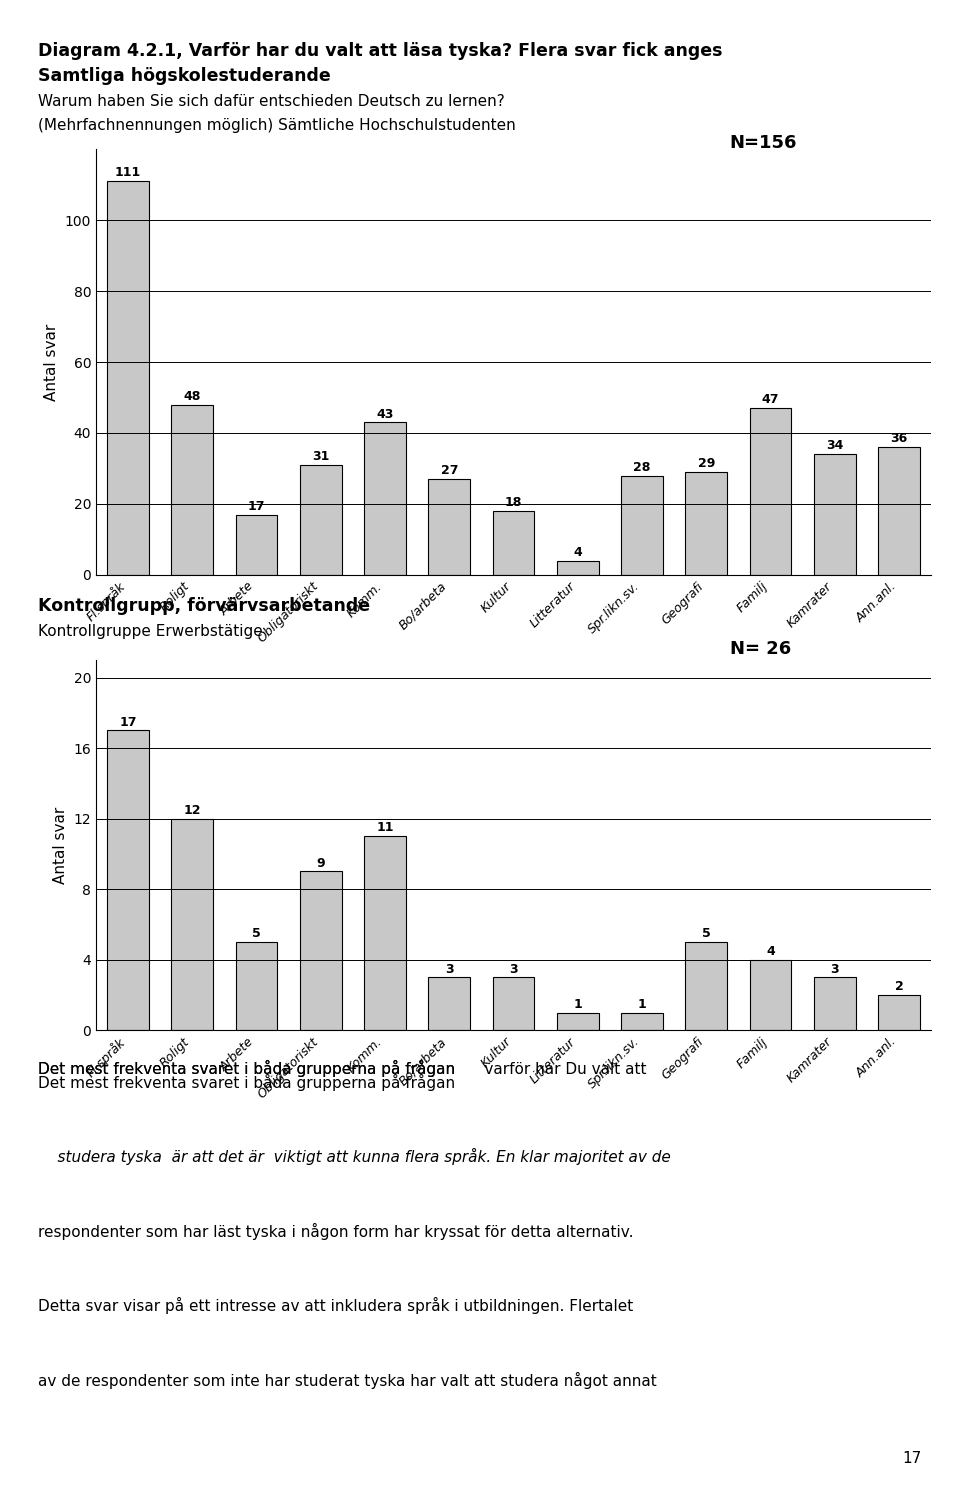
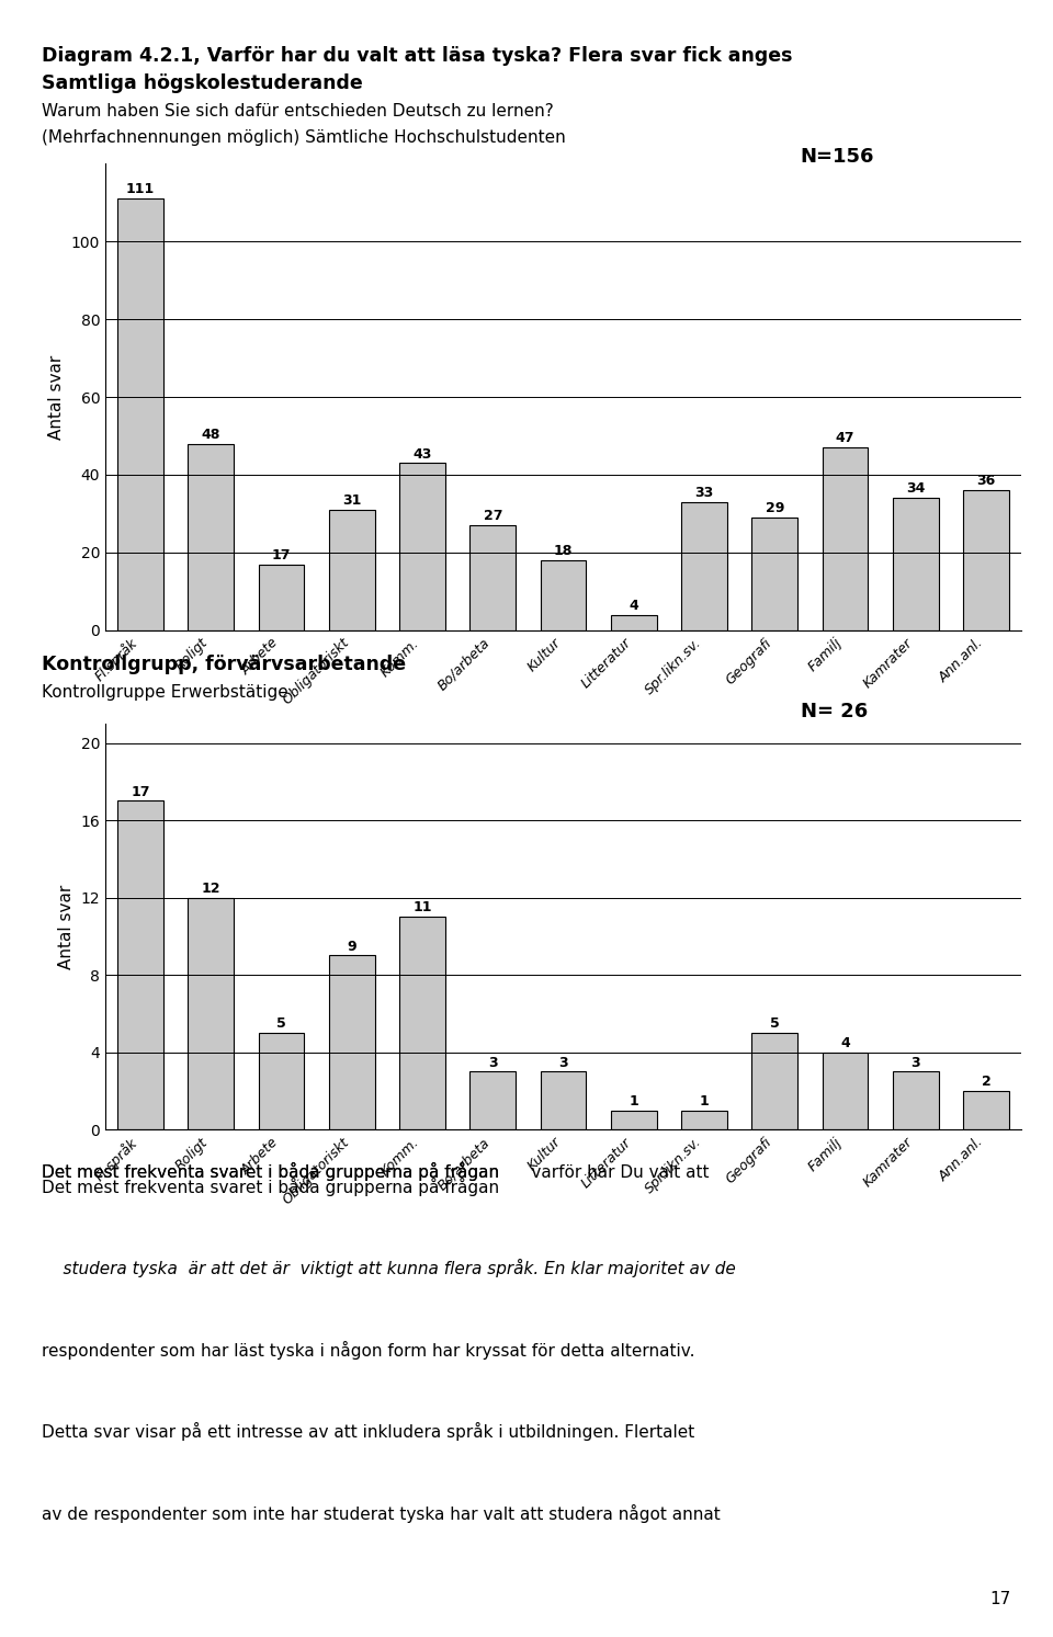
Spr.likn.sv.: 28 -> 33
